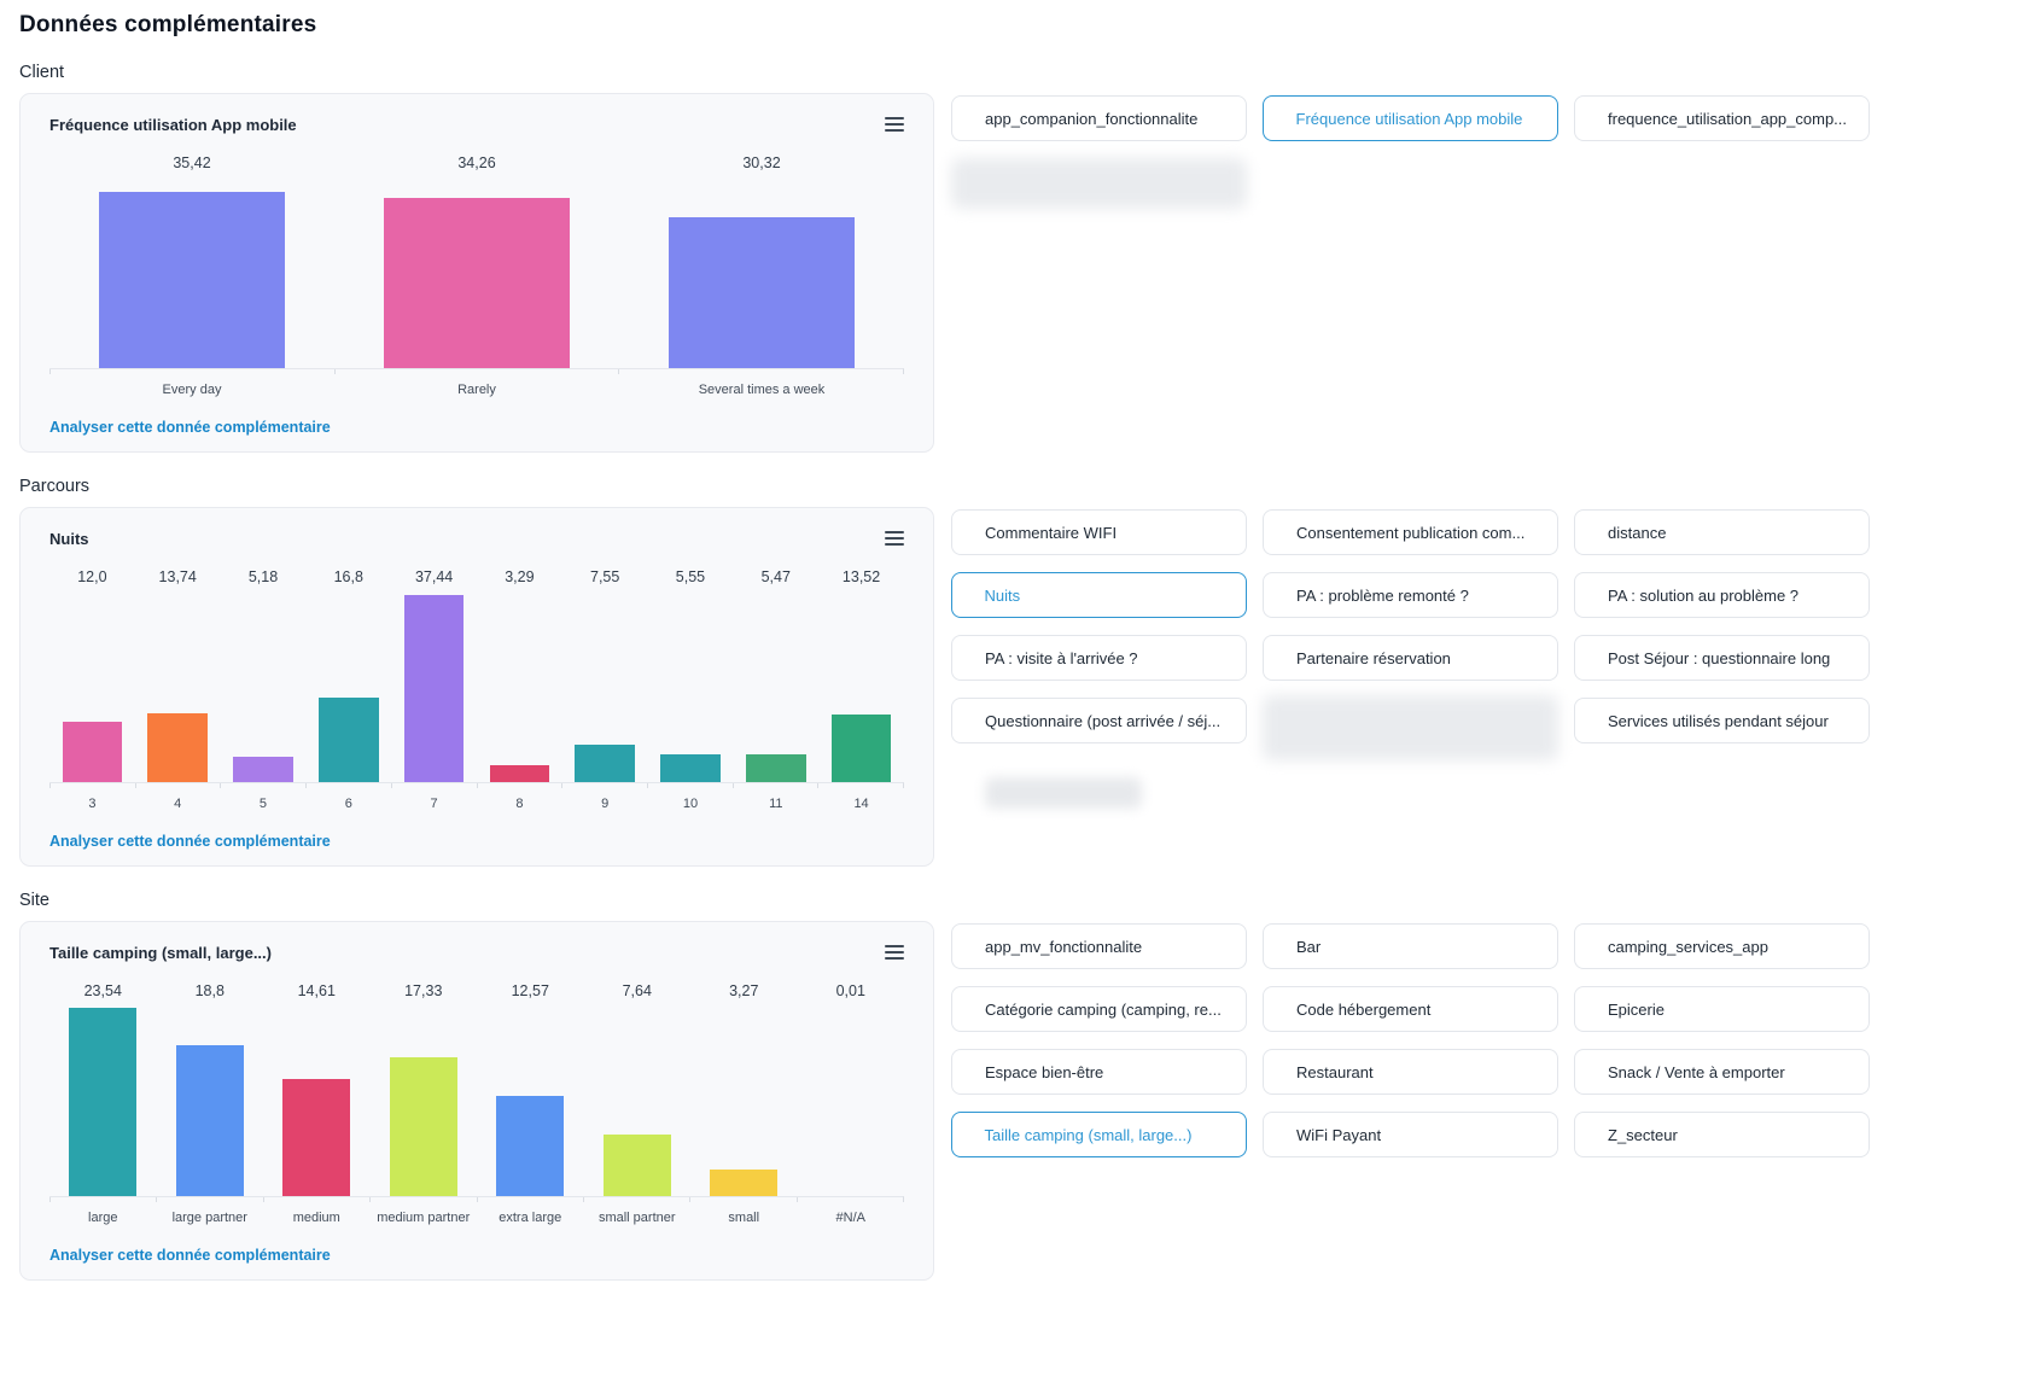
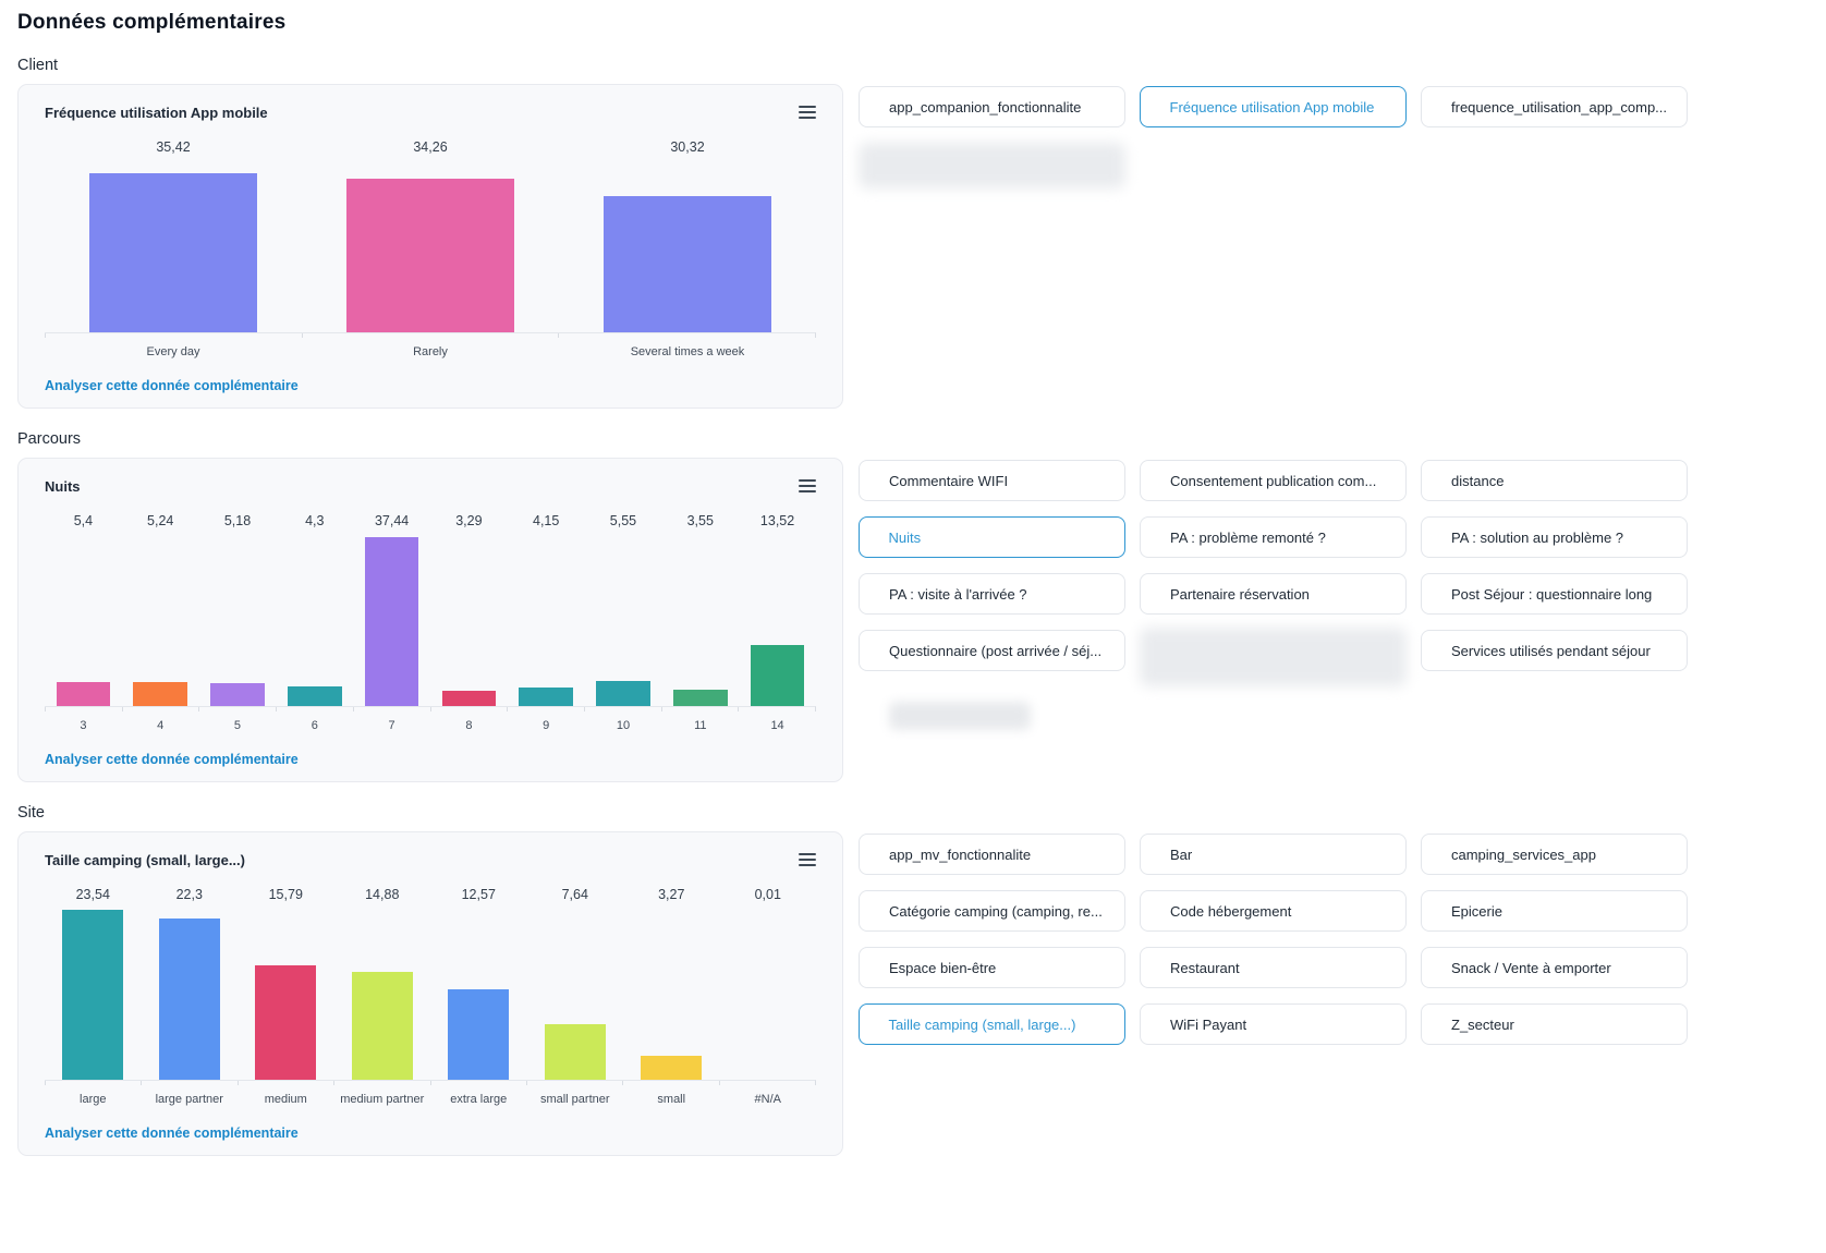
Nuits/3: 12,0 -> 5,4
Nuits/4: 13,74 -> 5,24
Nuits/6: 16,8 -> 4,3
Nuits/9: 7,55 -> 4,15
Nuits/11: 5,47 -> 3,55
Taille camping (small, large...)/large partner: 18,8 -> 22,3
Taille camping (small, large...)/medium: 14,61 -> 15,79
Taille camping (small, large...)/medium partner: 17,33 -> 14,88
